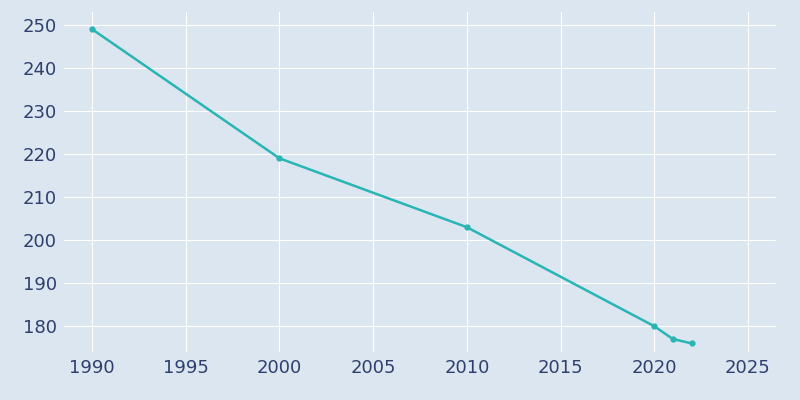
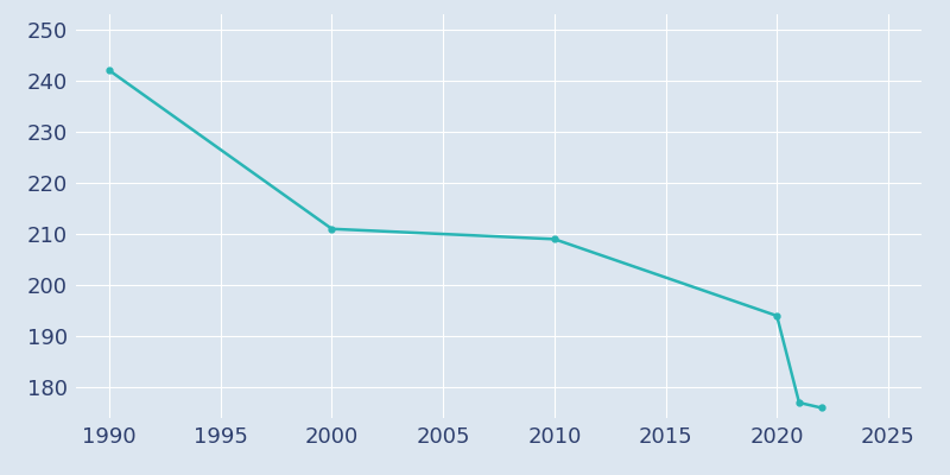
1990: 249 -> 242
2000: 219 -> 211
2010: 203 -> 209
2020: 180 -> 194
